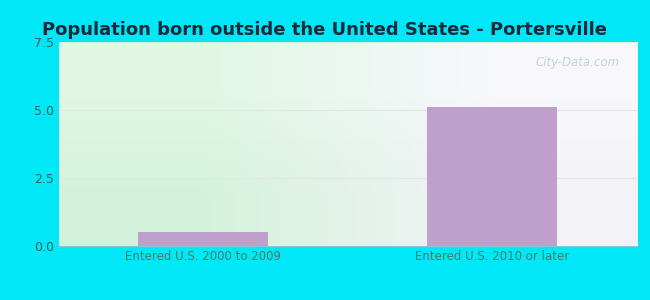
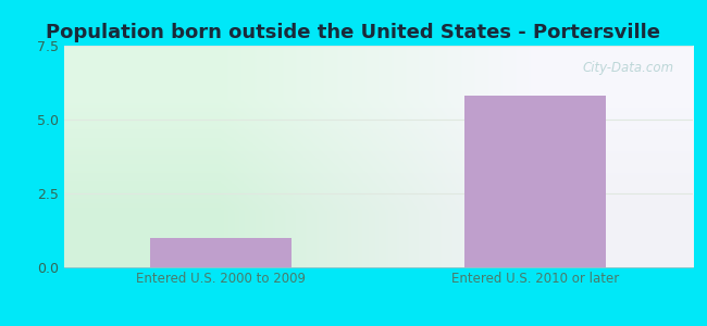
Entered U.S. 2000 to 2009: 0.5 -> 1.0
Entered U.S. 2010 or later: 5.1 -> 5.8
